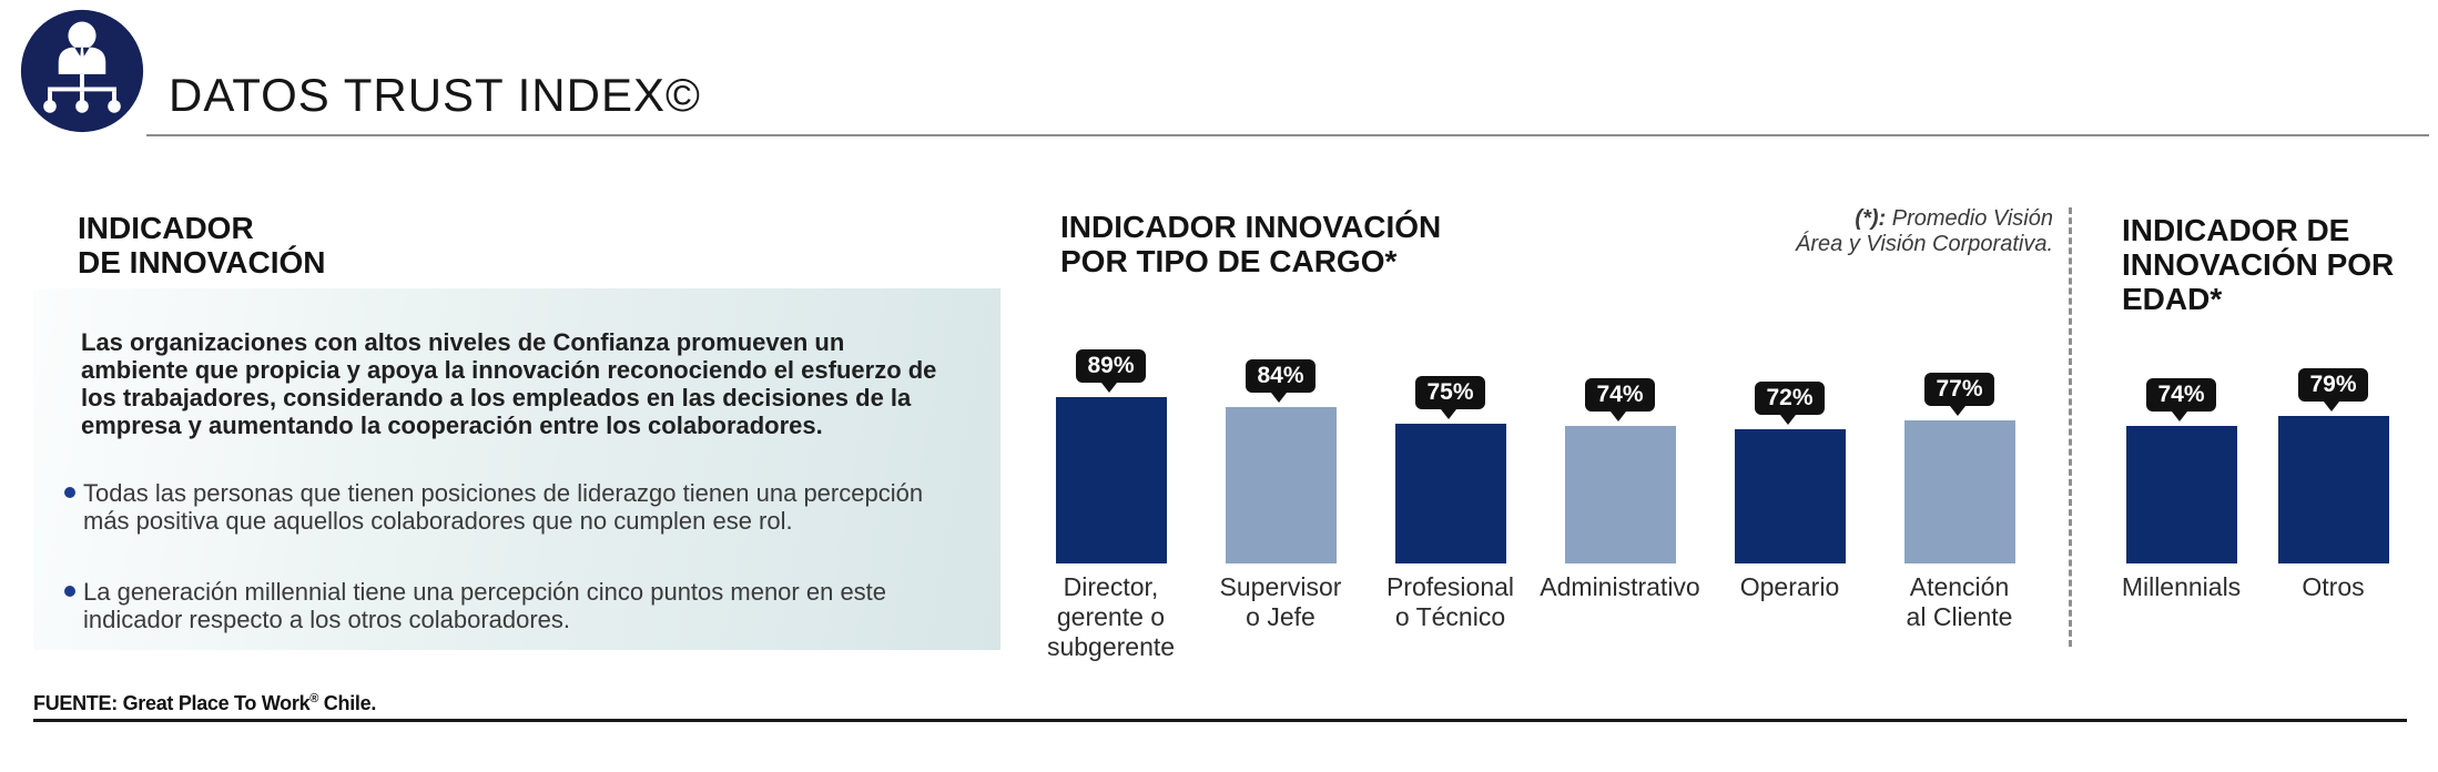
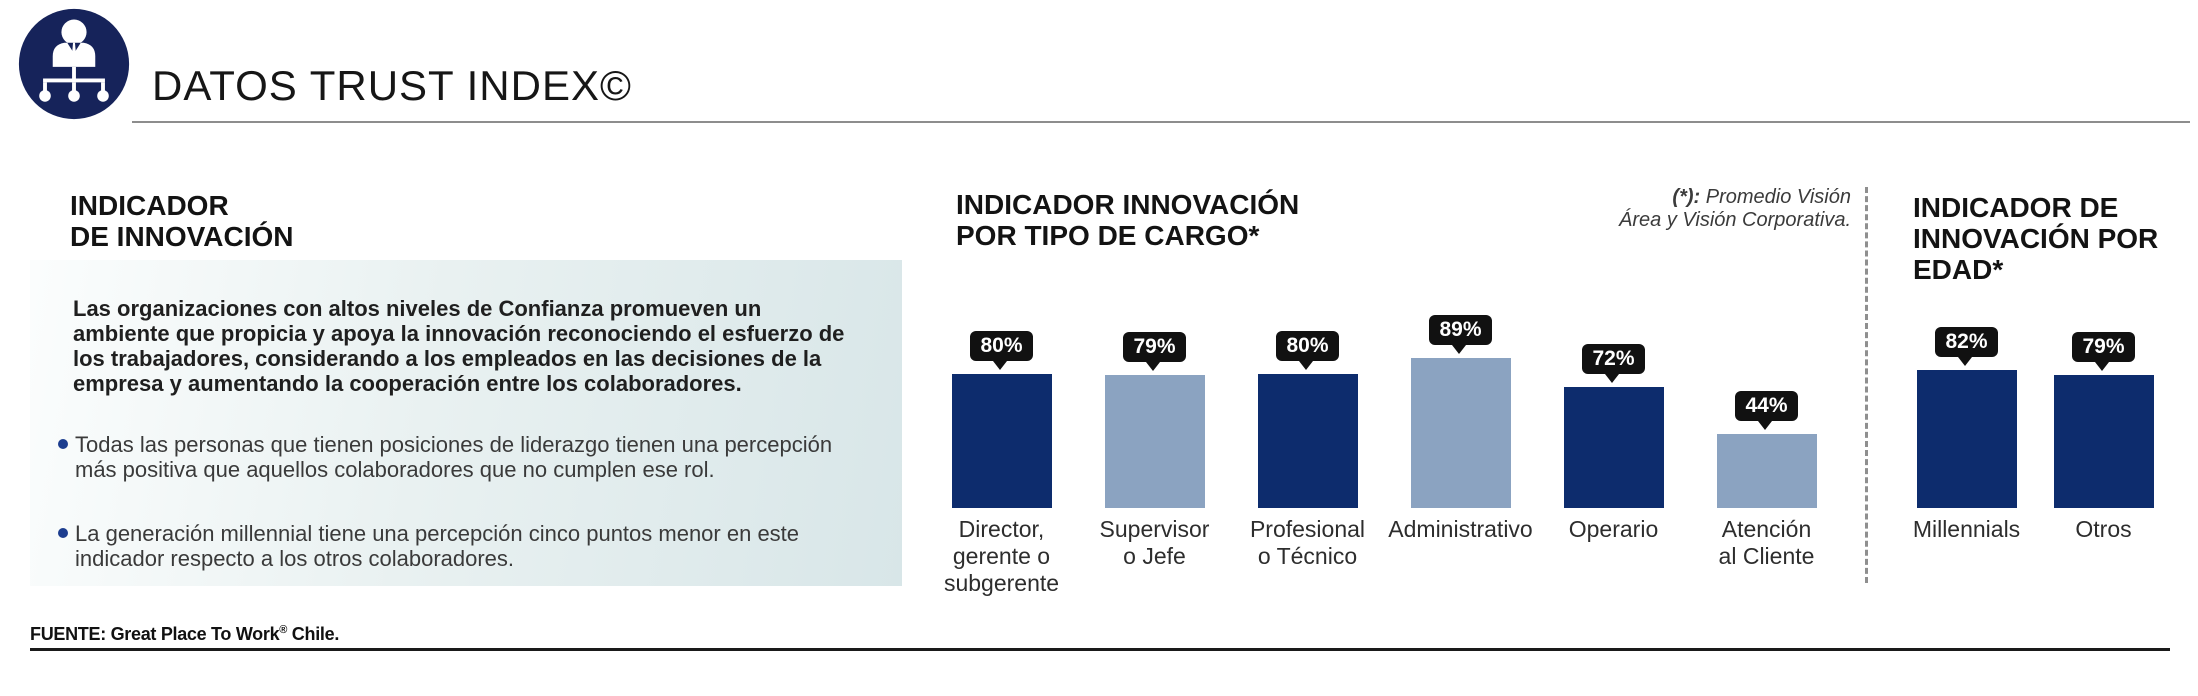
INDICADOR INNOVACIÓN POR TIPO DE CARGO*/Director, gerente o subgerente: 89% -> 80%
INDICADOR INNOVACIÓN POR TIPO DE CARGO*/Supervisor o Jefe: 84% -> 79%
INDICADOR INNOVACIÓN POR TIPO DE CARGO*/Profesional o Técnico: 75% -> 80%
INDICADOR INNOVACIÓN POR TIPO DE CARGO*/Administrativo: 74% -> 89%
INDICADOR INNOVACIÓN POR TIPO DE CARGO*/Atención al Cliente: 77% -> 44%
INDICADOR DE INNOVACIÓN POR EDAD*/Millennials: 74% -> 82%
